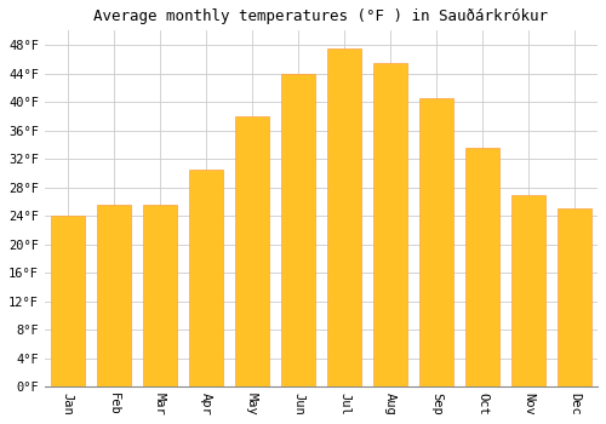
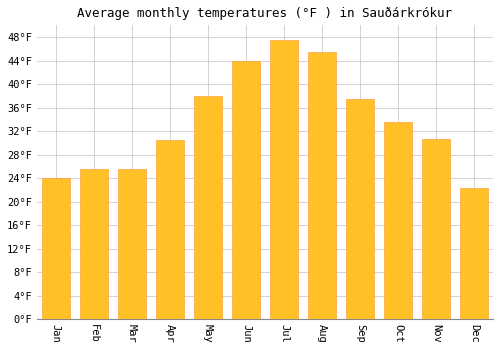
Sep: 40.5°F -> 37.4°F
Nov: 27.0°F -> 30.6°F
Dec: 25.0°F -> 22.4°F
